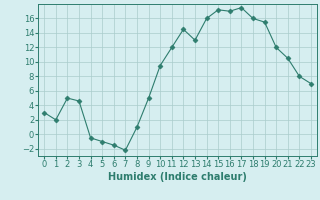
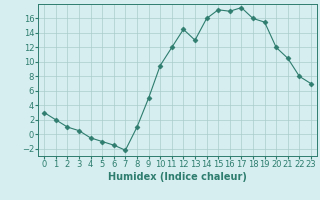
2: 5.0 -> 1.0
3: 4.6 -> 0.5
